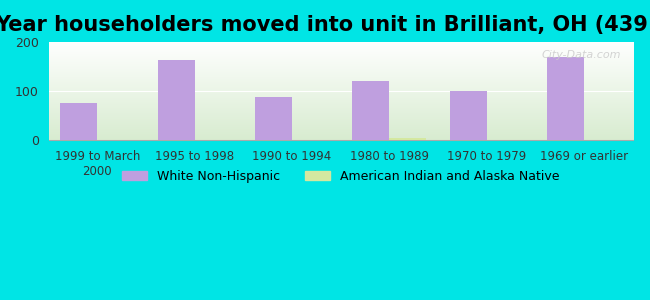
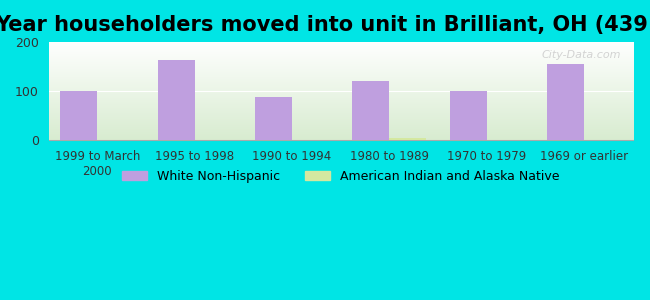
White Non-Hispanic/1999 to March 2000: 75 -> 100
White Non-Hispanic/1969 or earlier: 170 -> 155
